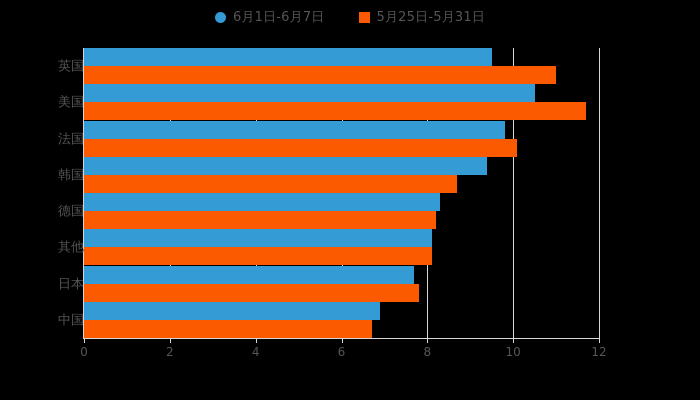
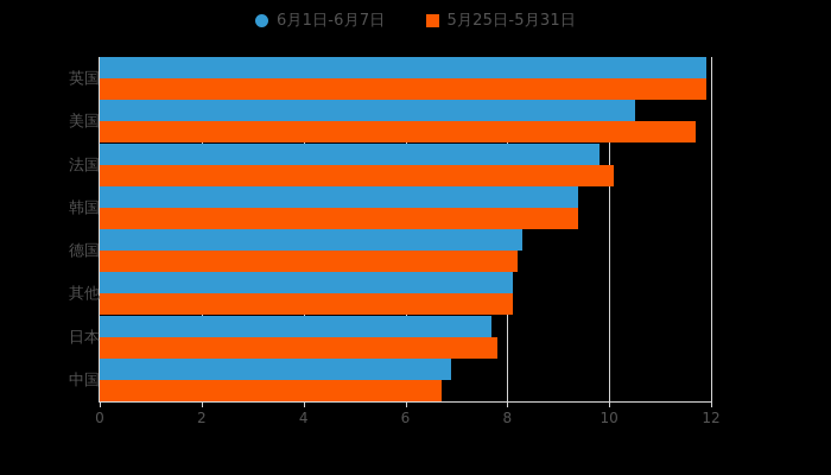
6月1日-6月7日/英国: 9.5 -> 11.9
5月25日-5月31日/英国: 11.0 -> 11.9
5月25日-5月31日/韩国: 8.7 -> 9.4
